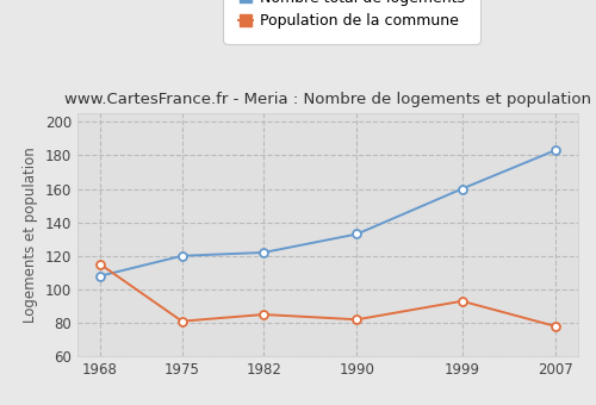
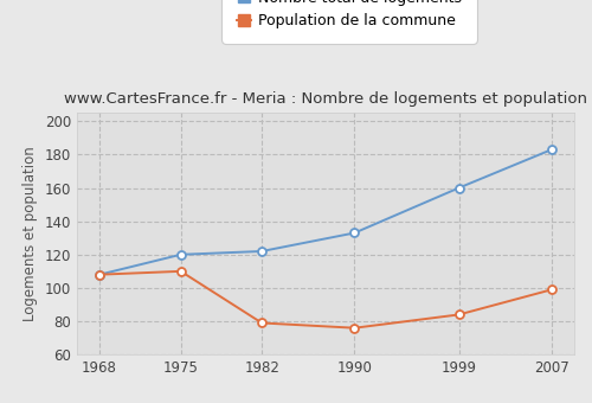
Population de la commune/1968: 115 -> 108
Population de la commune/1975: 81 -> 110
Population de la commune/1982: 85 -> 79
Population de la commune/1990: 82 -> 76
Population de la commune/1999: 93 -> 84
Population de la commune/2007: 78 -> 99
